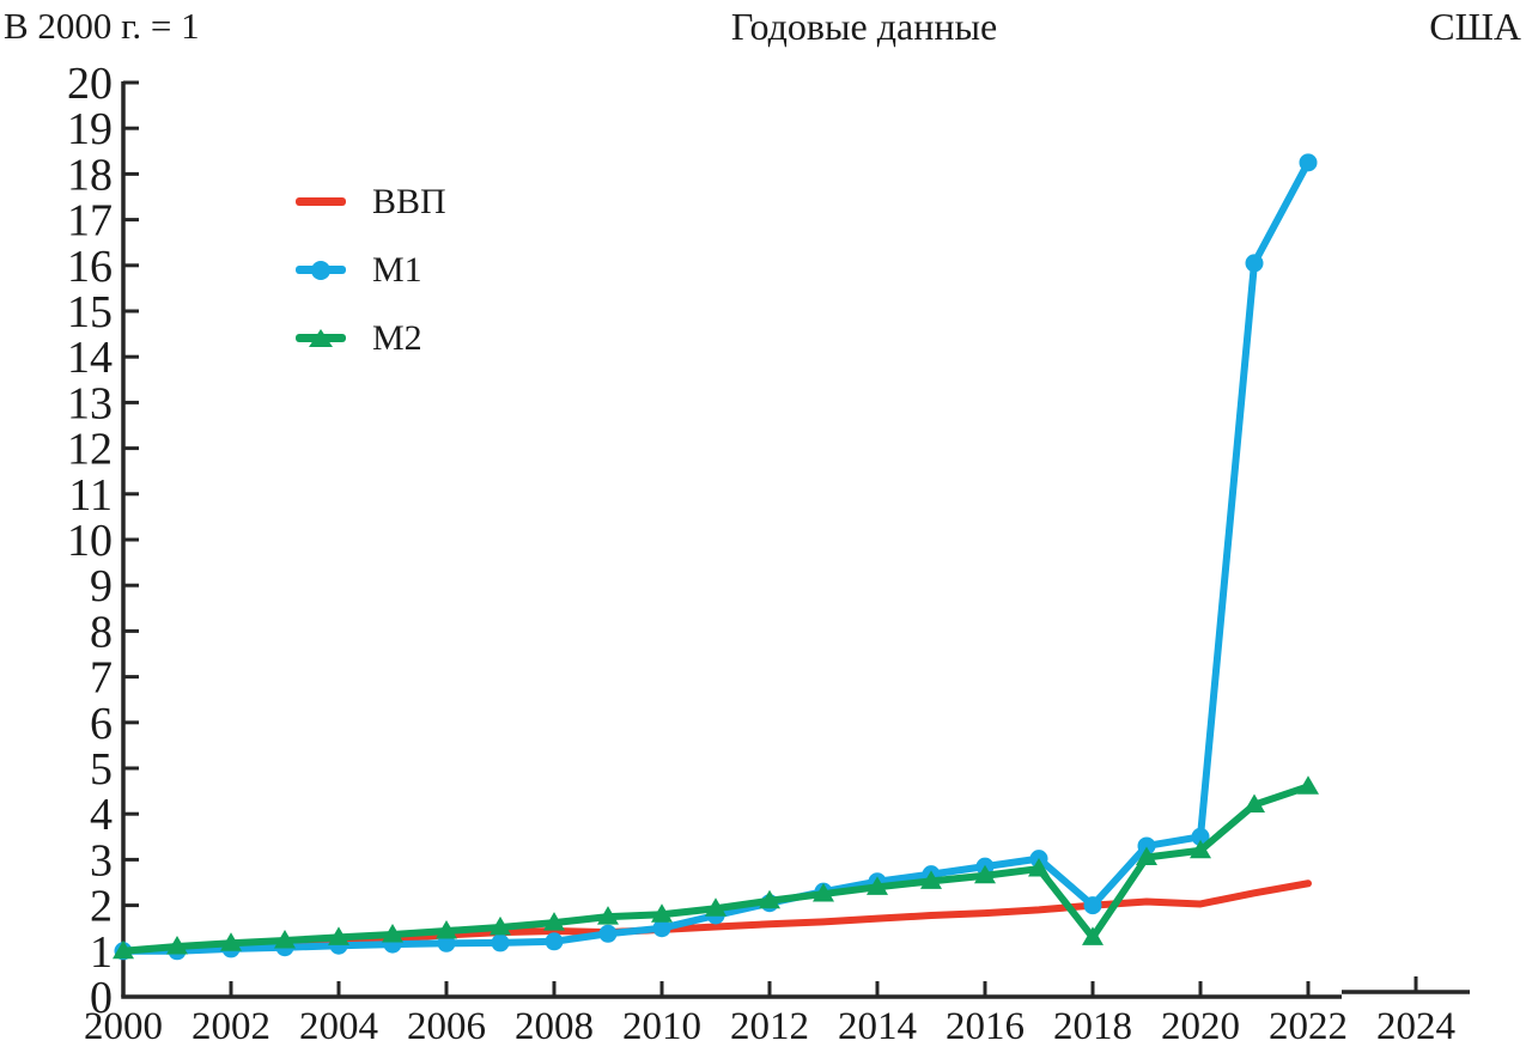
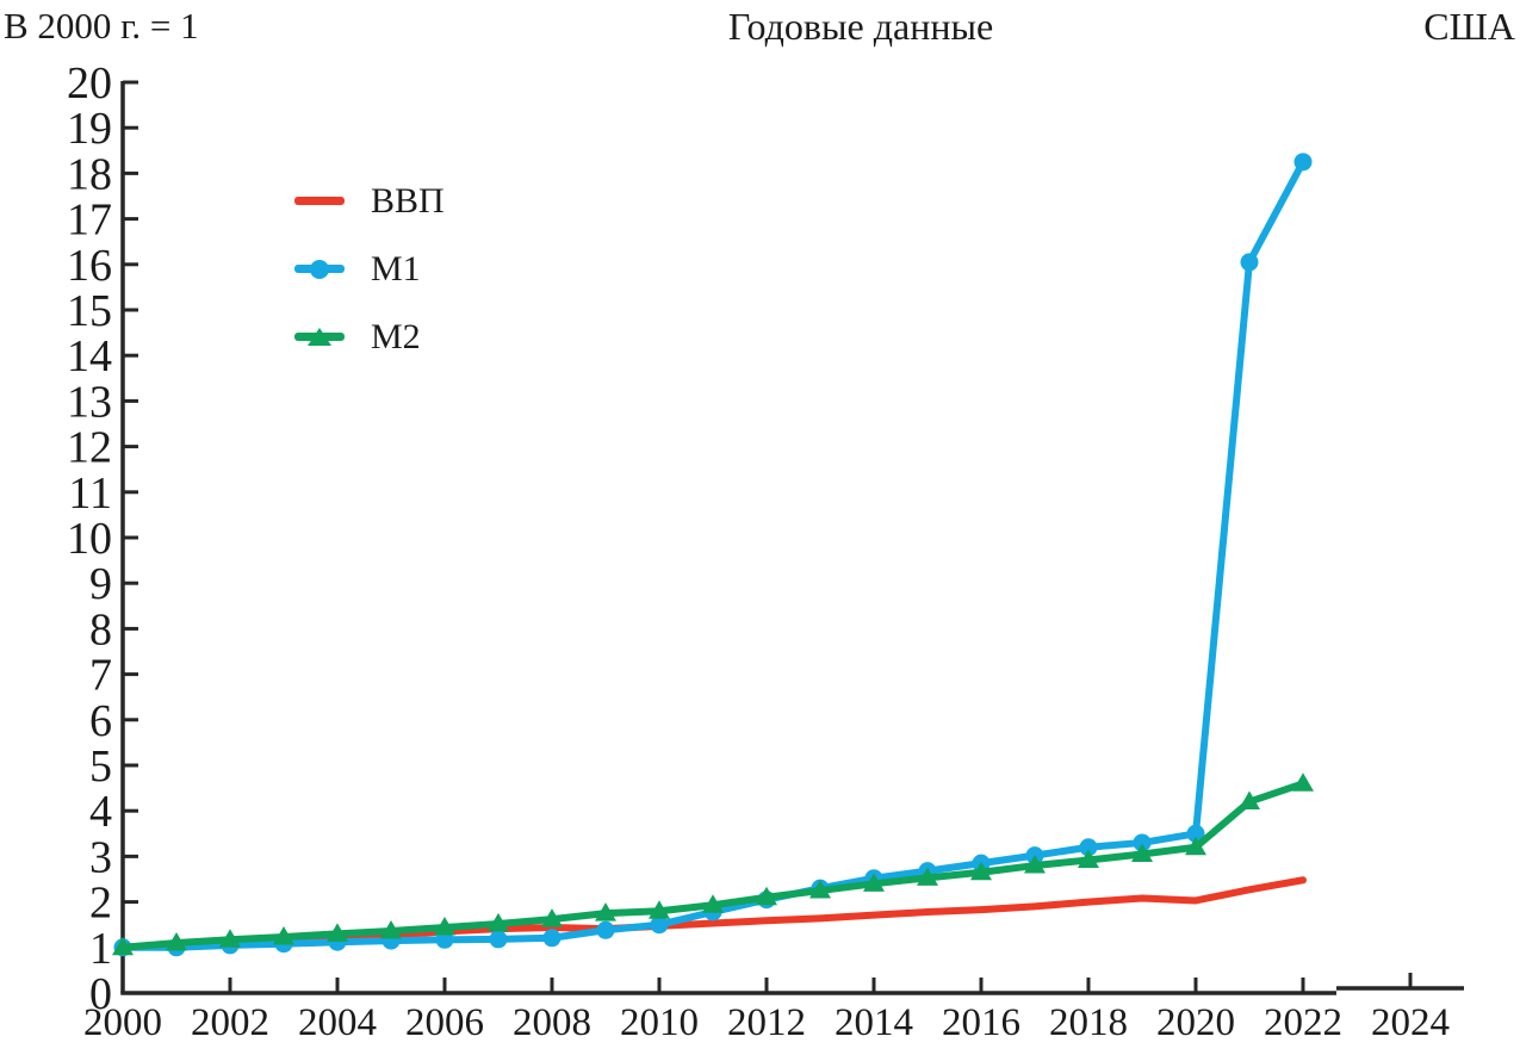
М1/2018: 2.0 -> 3.2
М2/2018: 1.3 -> 2.9
